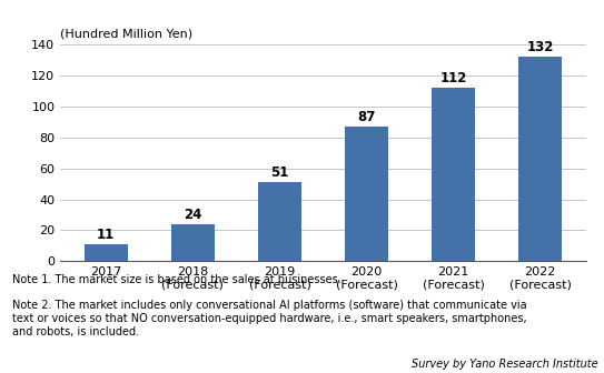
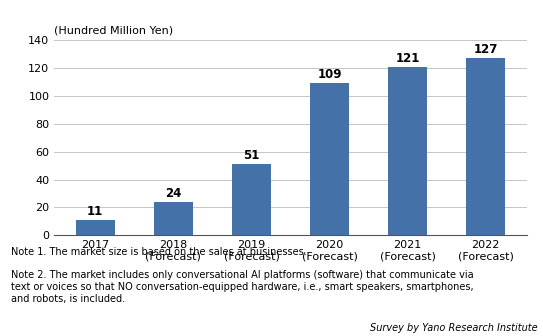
2020 (Forecast): 87 -> 109
2021 (Forecast): 112 -> 121
2022 (Forecast): 132 -> 127
